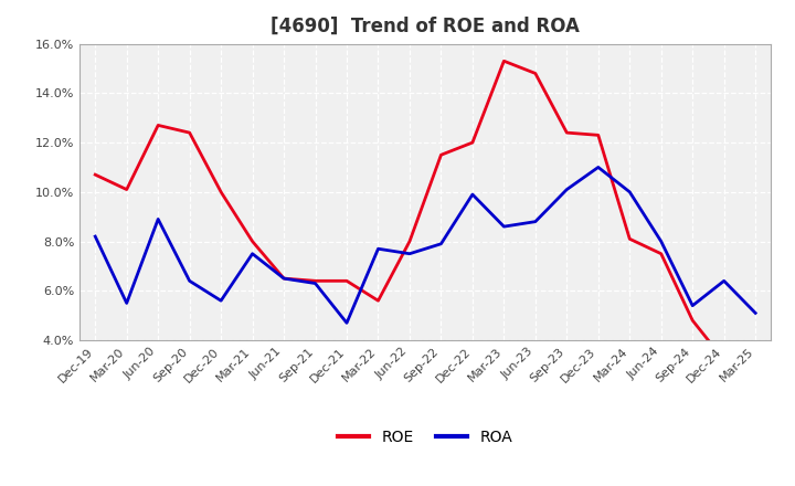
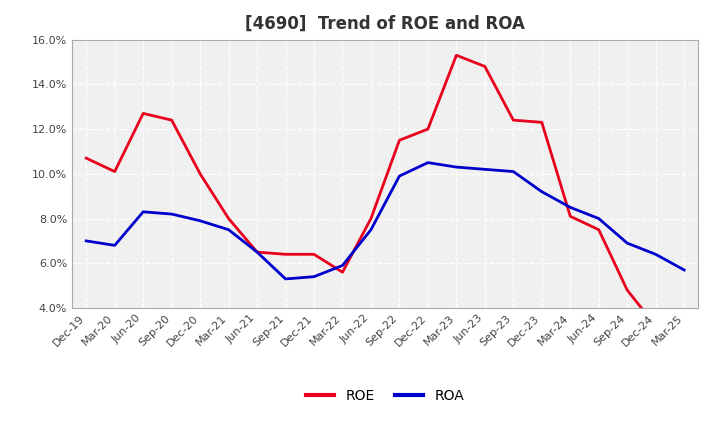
ROA/Dec-19: 8.2% -> 7.0%
ROA/Mar-20: 5.5% -> 6.8%
ROA/Jun-20: 8.9% -> 8.3%
ROA/Sep-20: 6.4% -> 8.2%
ROA/Dec-20: 5.6% -> 7.9%
ROA/Sep-21: 6.3% -> 5.3%
ROA/Dec-21: 4.7% -> 5.4%
ROA/Mar-22: 7.7% -> 5.9%
ROA/Sep-22: 7.9% -> 9.9%
ROA/Dec-22: 9.9% -> 10.5%
ROA/Mar-23: 8.6% -> 10.3%
ROA/Jun-23: 8.8% -> 10.2%
ROA/Dec-23: 11.0% -> 9.2%
ROA/Mar-24: 10.0% -> 8.5%
ROA/Sep-24: 5.4% -> 6.9%
ROA/Mar-25: 5.1% -> 5.7%
